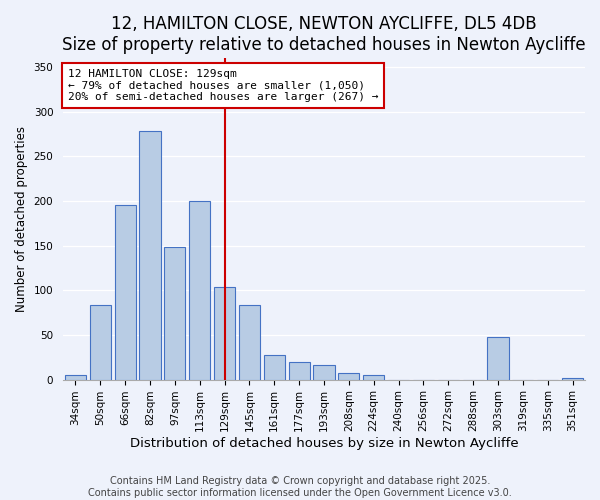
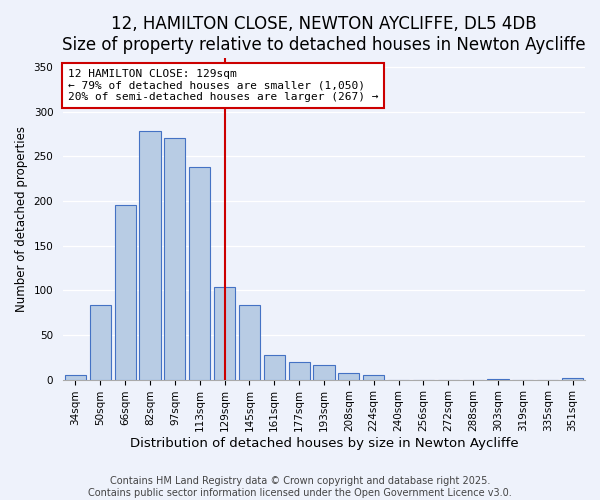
97sqm: 148 -> 270
113sqm: 200 -> 238
303sqm: 48 -> 1
